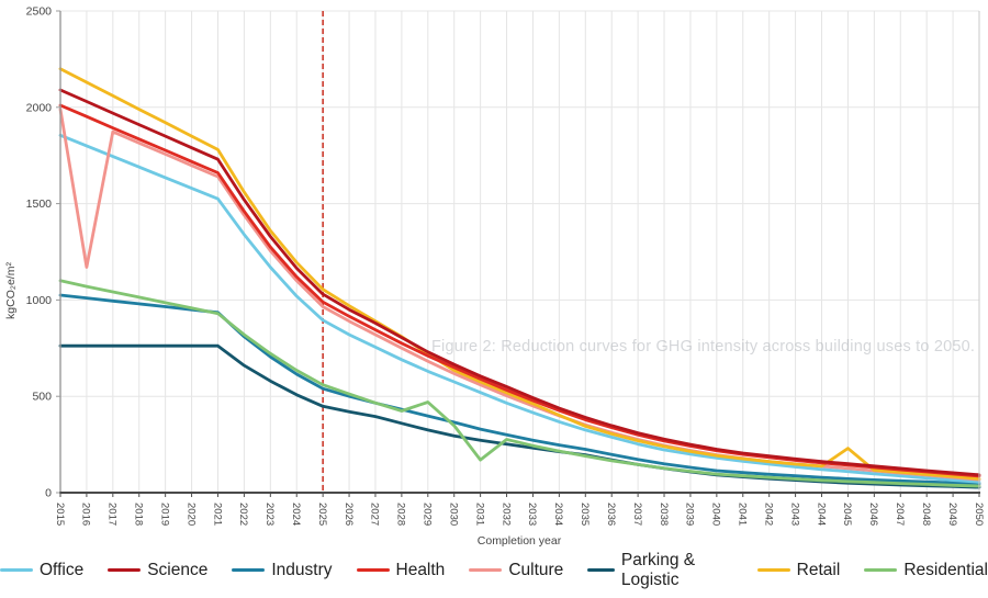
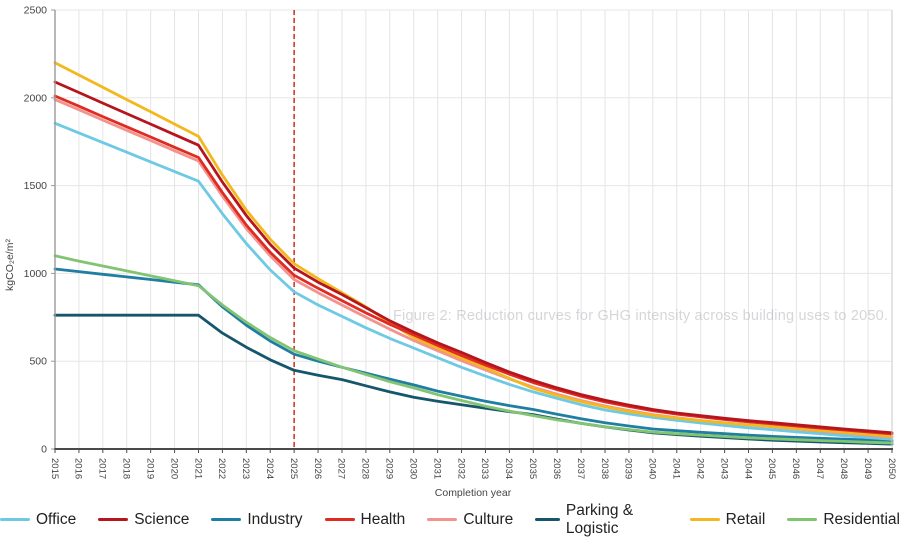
Culture/2016: 1170 -> 1930
Residential/2029: 470 -> 380
Residential/2031: 170 -> 310
Retail/2045: 230 -> 130
